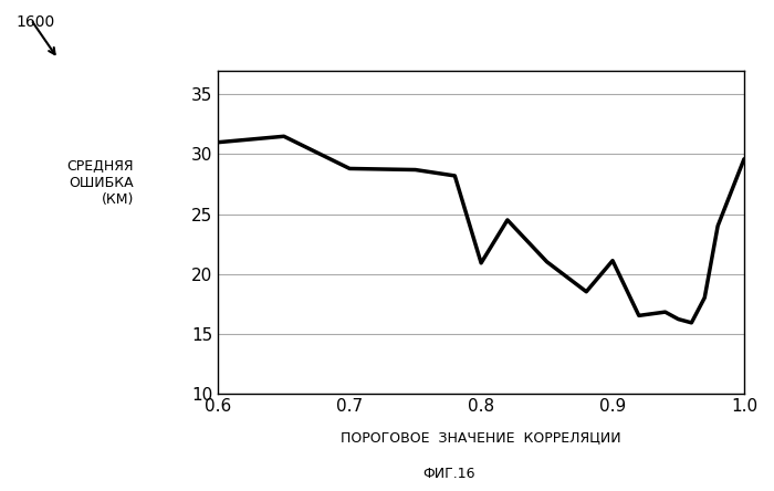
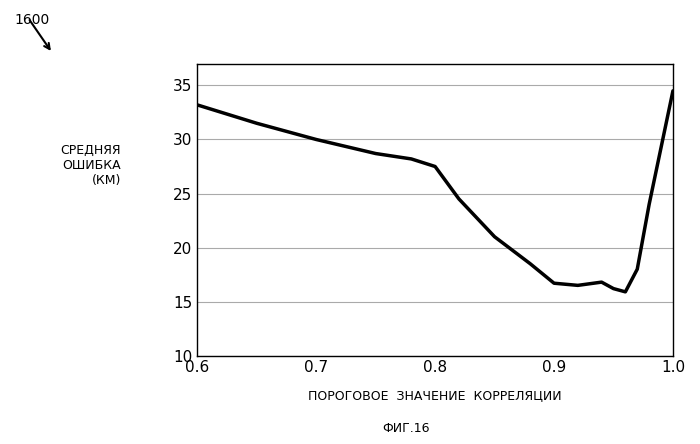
0.6: 31.0 -> 33.2
0.7: 28.8 -> 30.0
0.8: 20.9 -> 27.5
0.9: 21.1 -> 16.7
1.0: 29.6 -> 34.5
